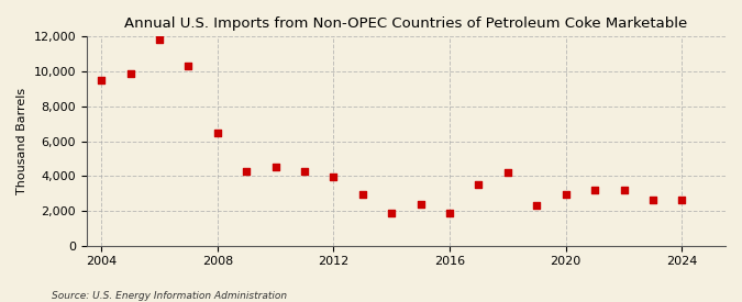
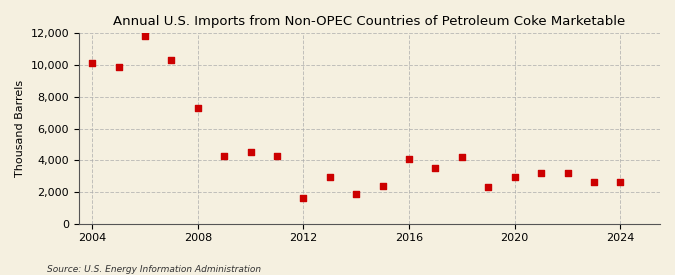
2004: 9,500 -> 10,100
2008: 6,500 -> 7,300
2012: 4,000 -> 1,600
2016: 1,900 -> 4,100
